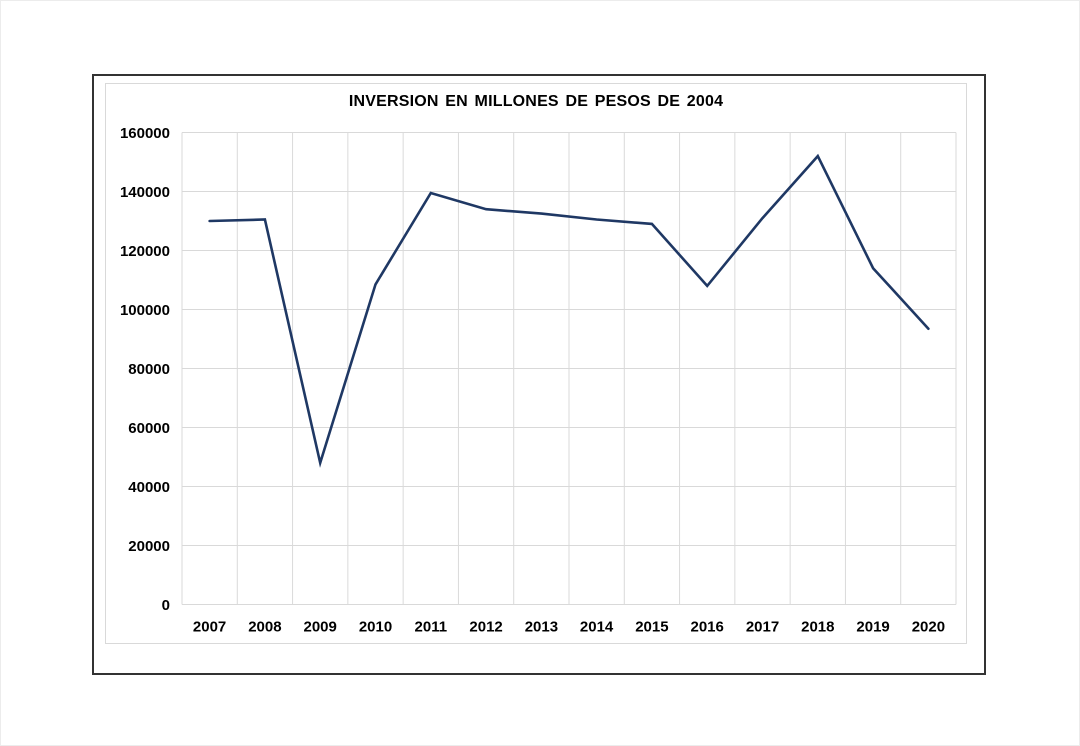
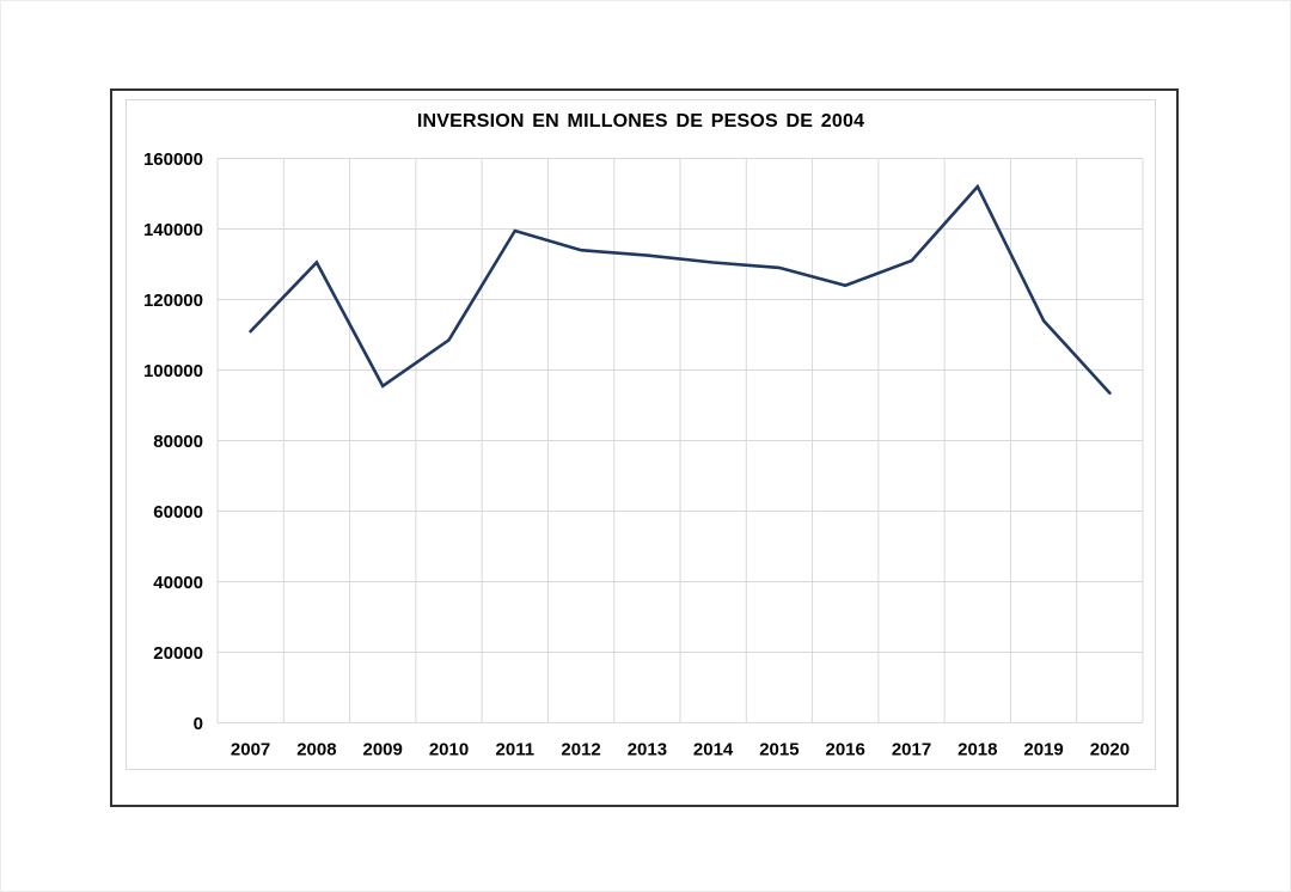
2007: 130000 -> 111000
2009: 48000 -> 96000
2016: 108000 -> 124000
